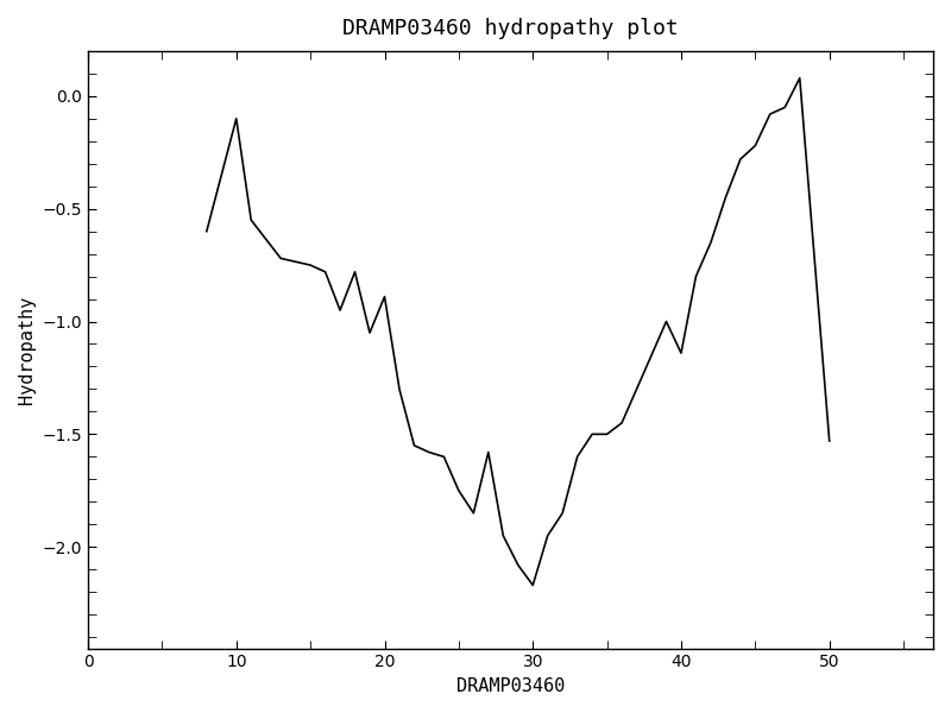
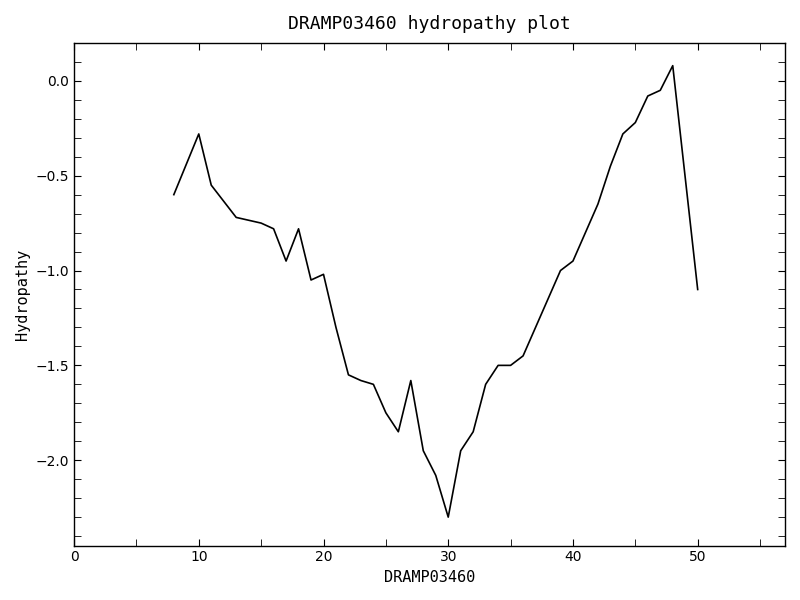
10: -0.10 -> -0.28
20: -0.89 -> -1.02
30: -2.17 -> -2.30
40: -1.14 -> -0.95
50: -1.53 -> -1.10
